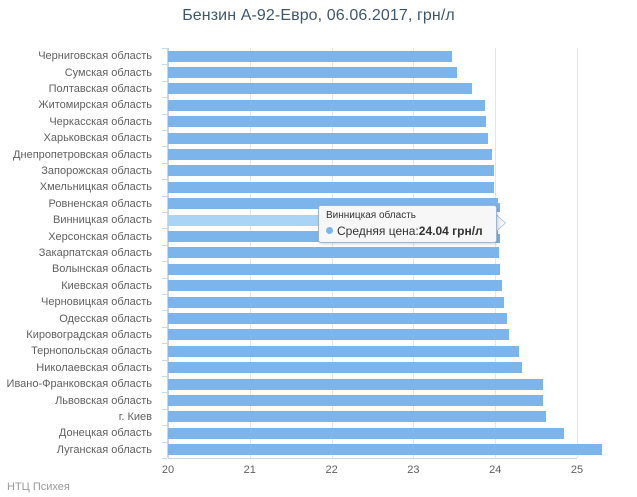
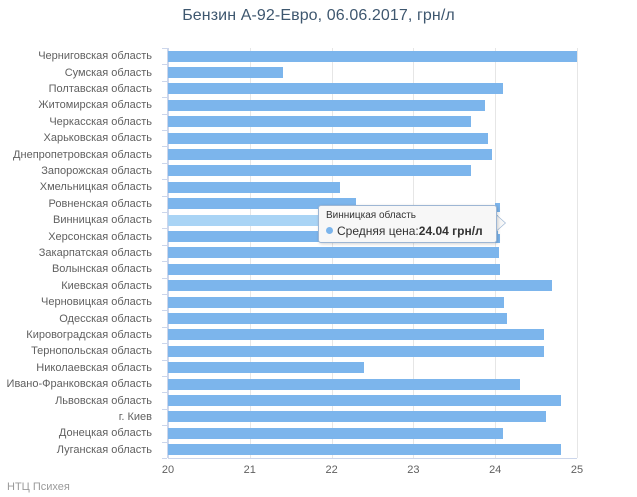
Черниговская область: 23.5 -> 25.0
Сумская область: 23.5 -> 21.4
Полтавская область: 23.7 -> 24.1
Черкасская область: 23.9 -> 23.7
Запорожская область: 24.0 -> 23.7
Хмельницкая область: 24.0 -> 22.1
Ровненская область: 24.0 -> 22.3
Киевская область: 24.1 -> 24.7
Кировоградская область: 24.2 -> 24.6
Тернопольская область: 24.3 -> 24.6
Николаевская область: 24.3 -> 22.4
Ивано-Франковская область: 24.6 -> 24.3
Львовская область: 24.6 -> 24.8
Донецкая область: 24.8 -> 24.1
Луганская область: 25.3 -> 24.8
